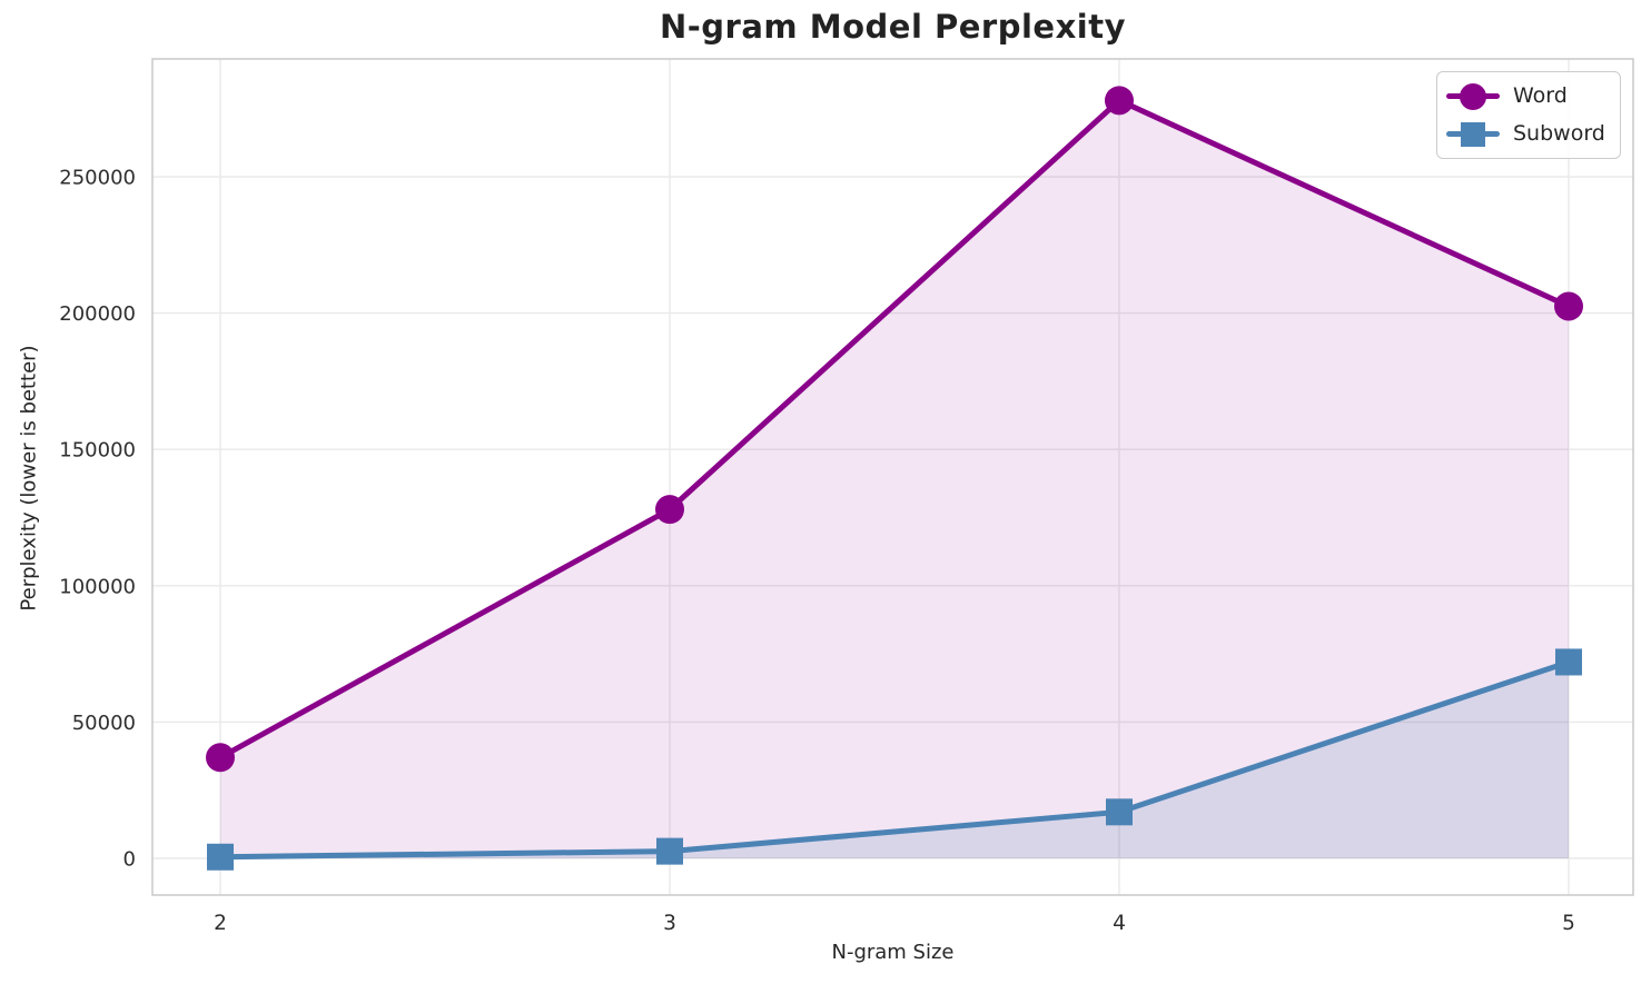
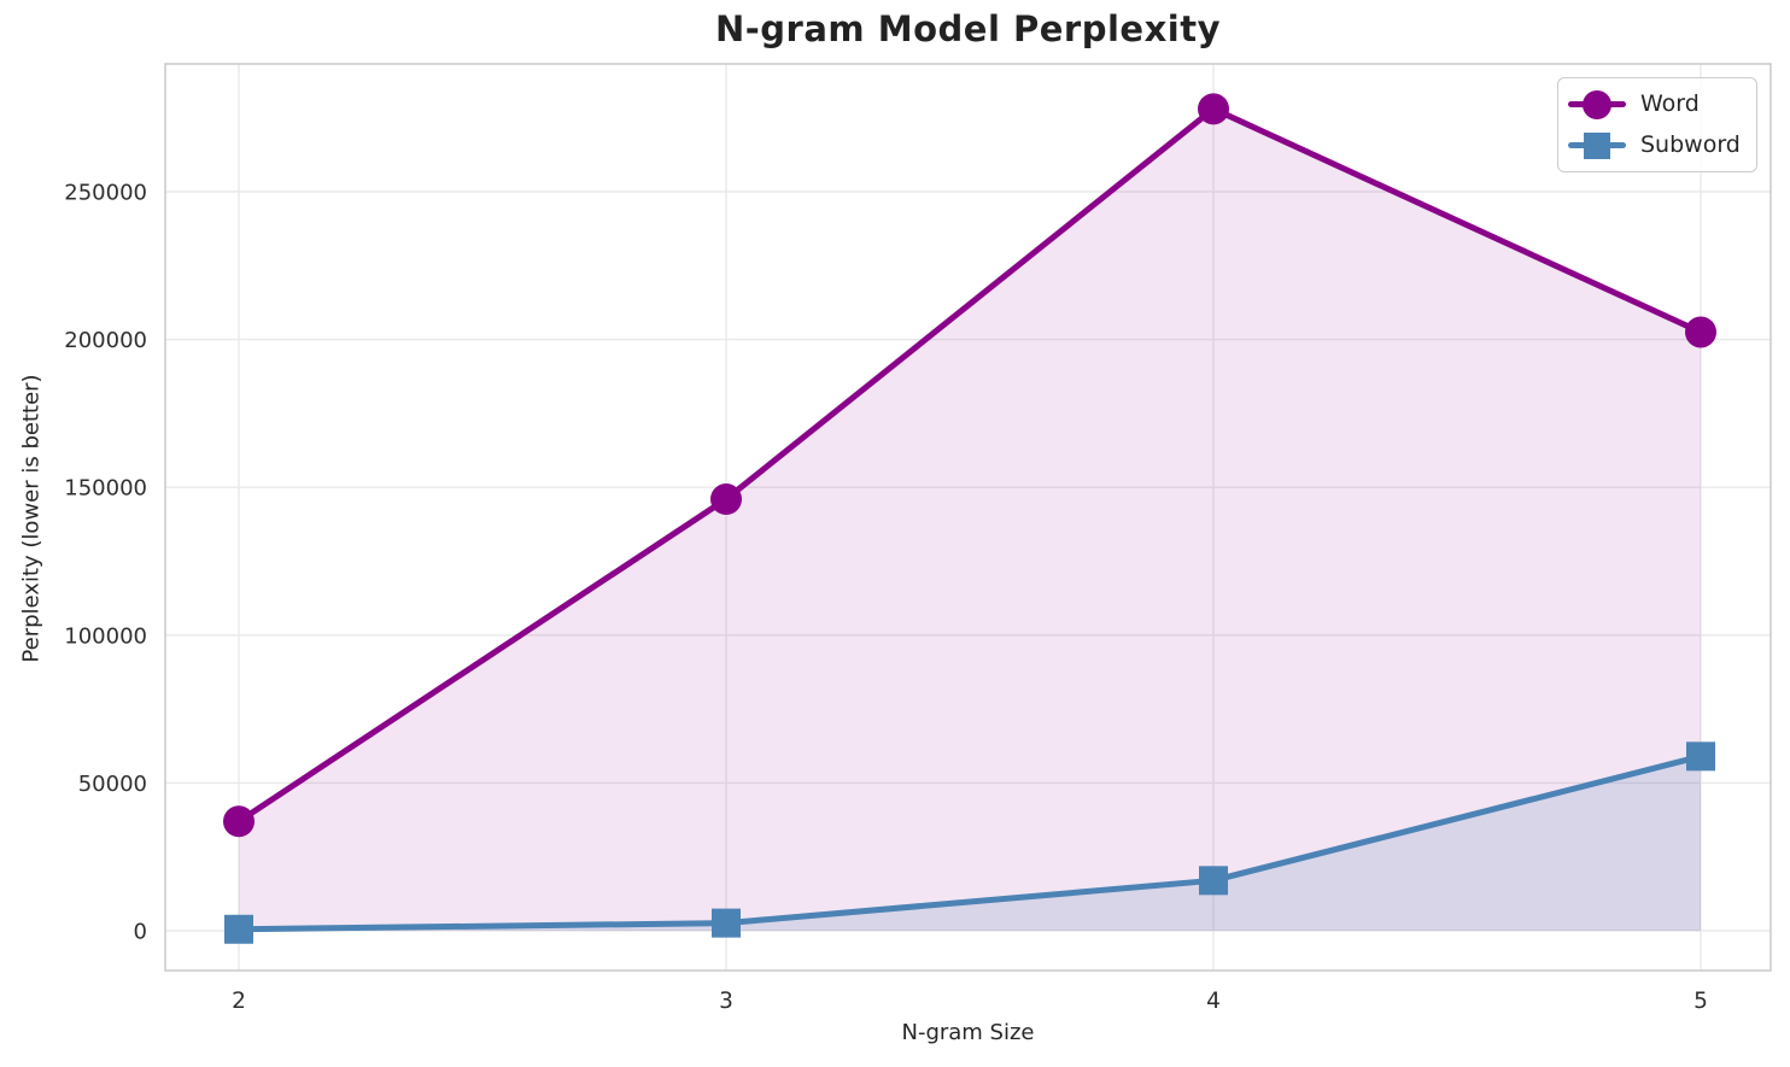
Word/3: 128000 -> 146000
Subword/5: 72000 -> 59000
